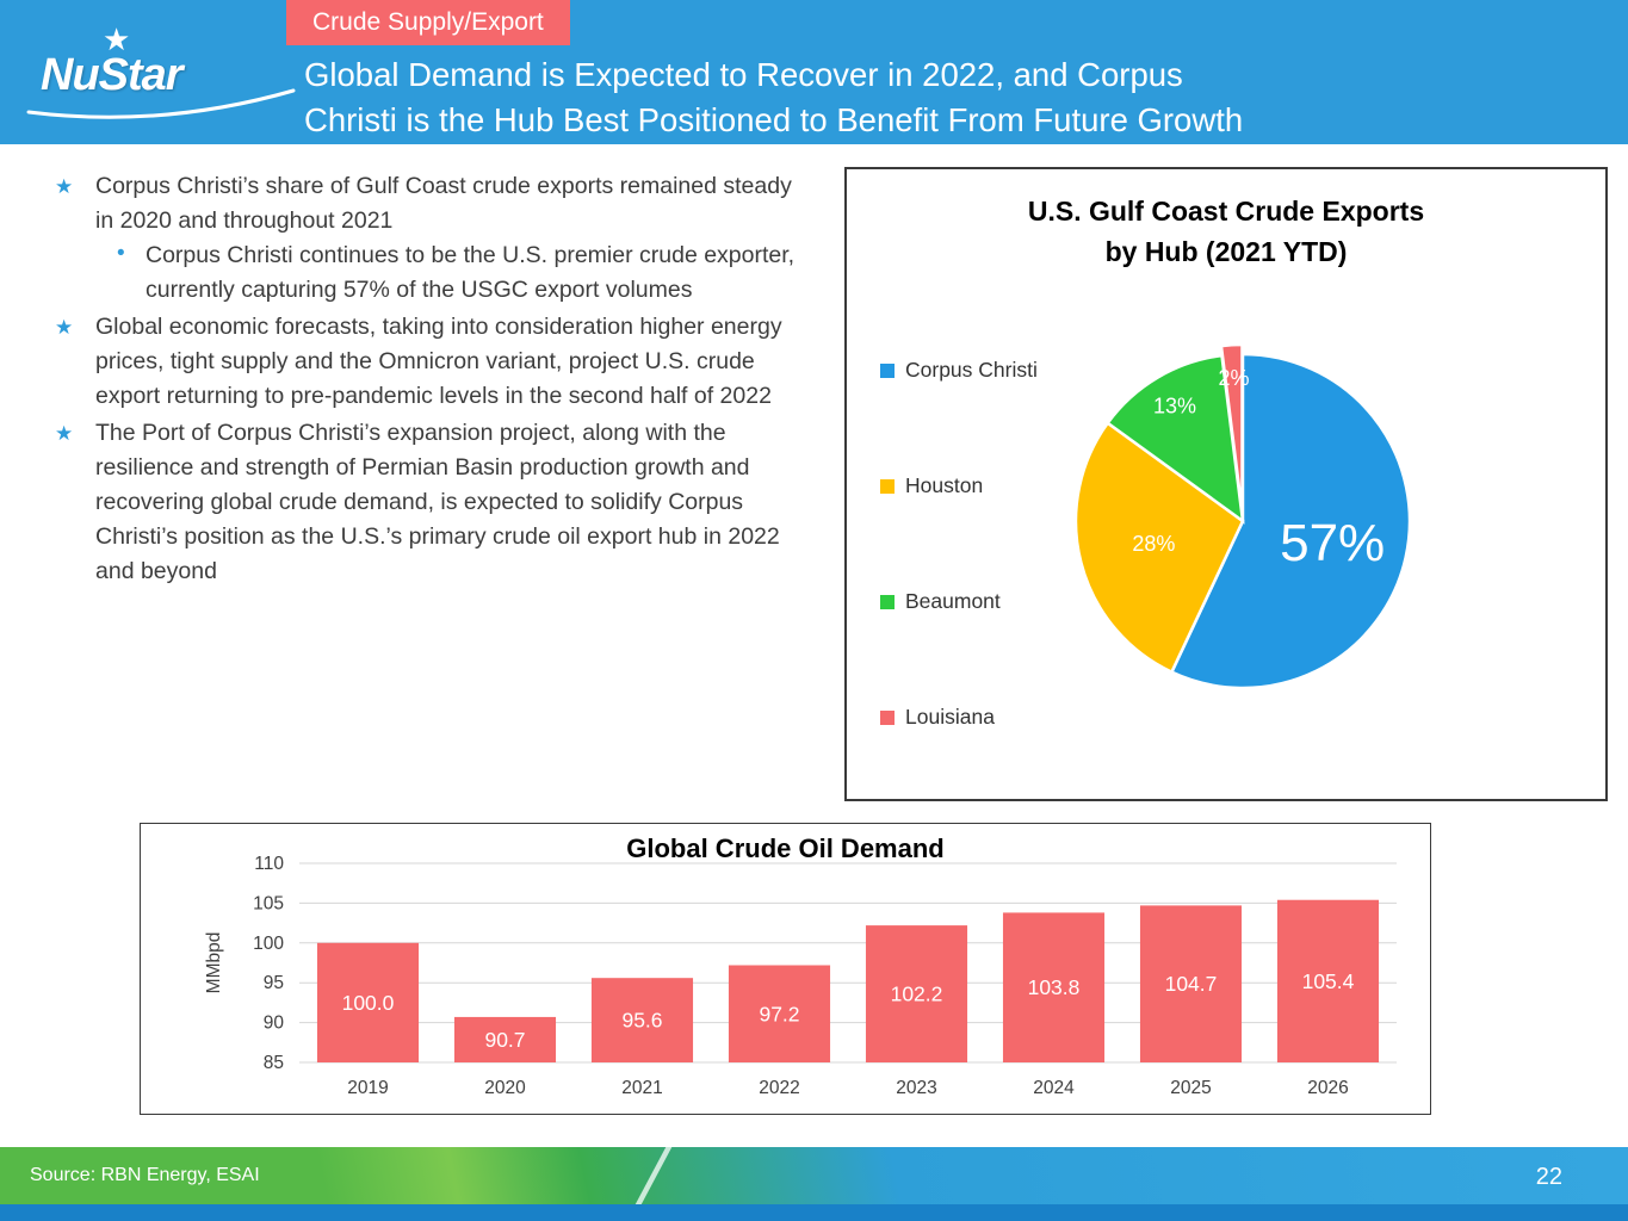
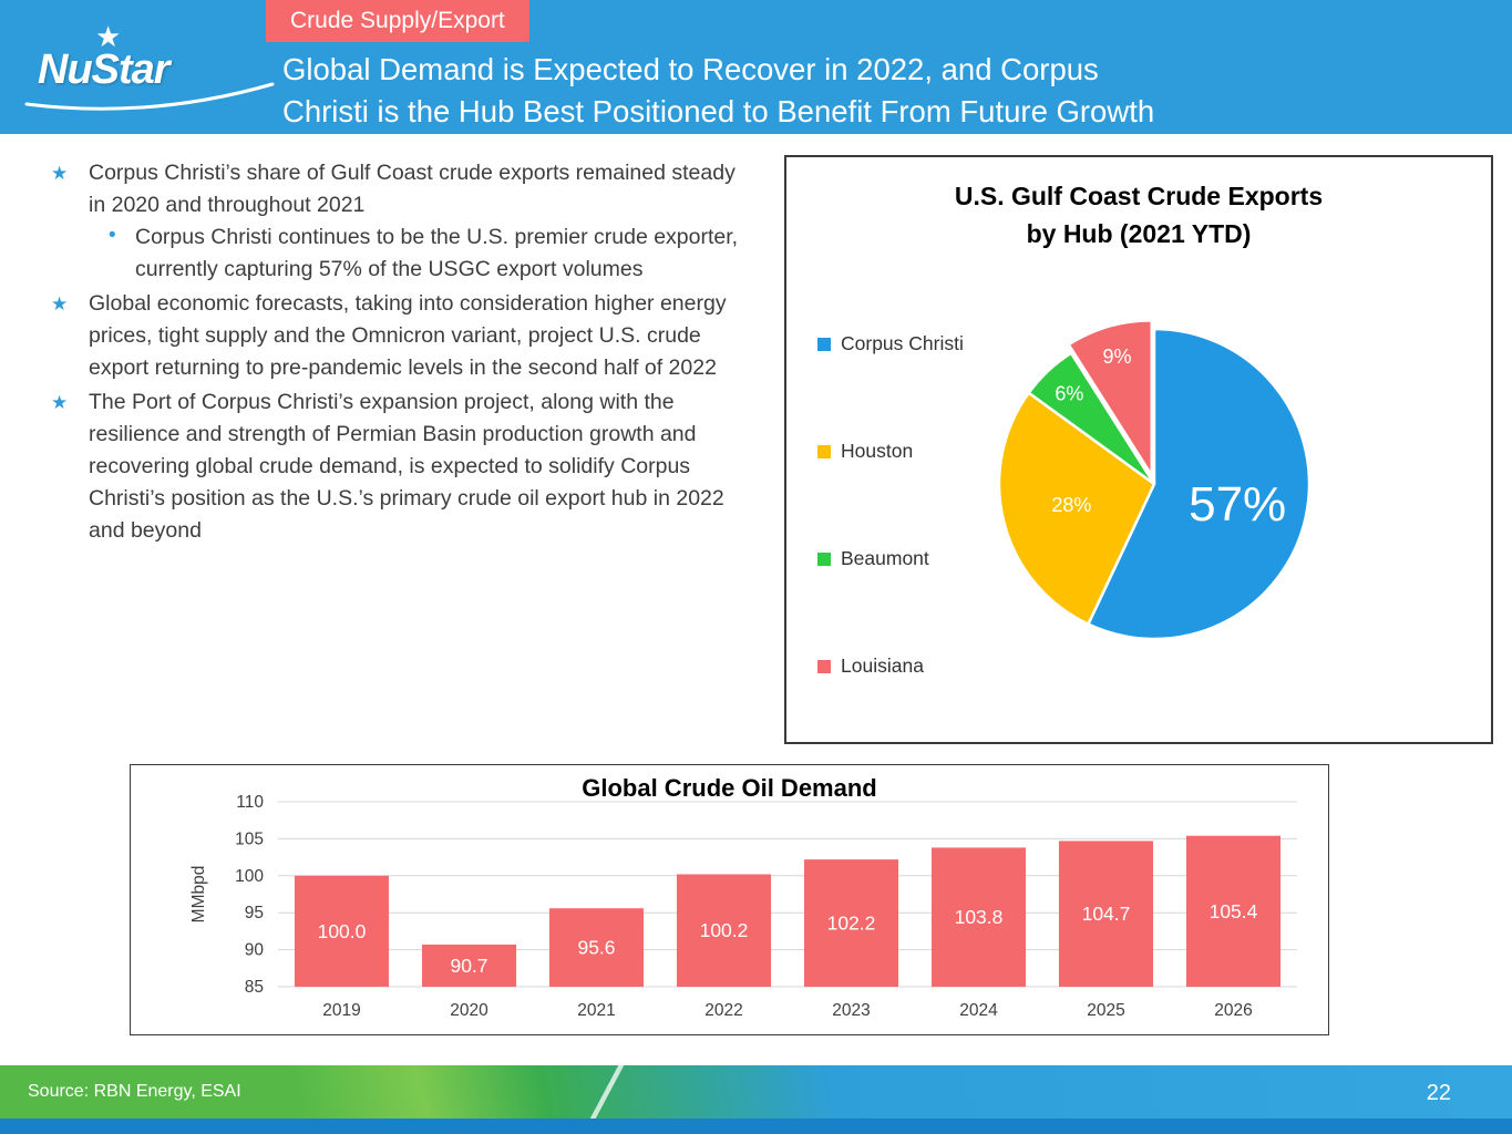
U.S. Gulf Coast Crude Exports by Hub (2021 YTD)/Beaumont: 13% -> 6%
U.S. Gulf Coast Crude Exports by Hub (2021 YTD)/Louisiana: 2% -> 9%
Global Crude Oil Demand/2022: 97.2 -> 100.2
